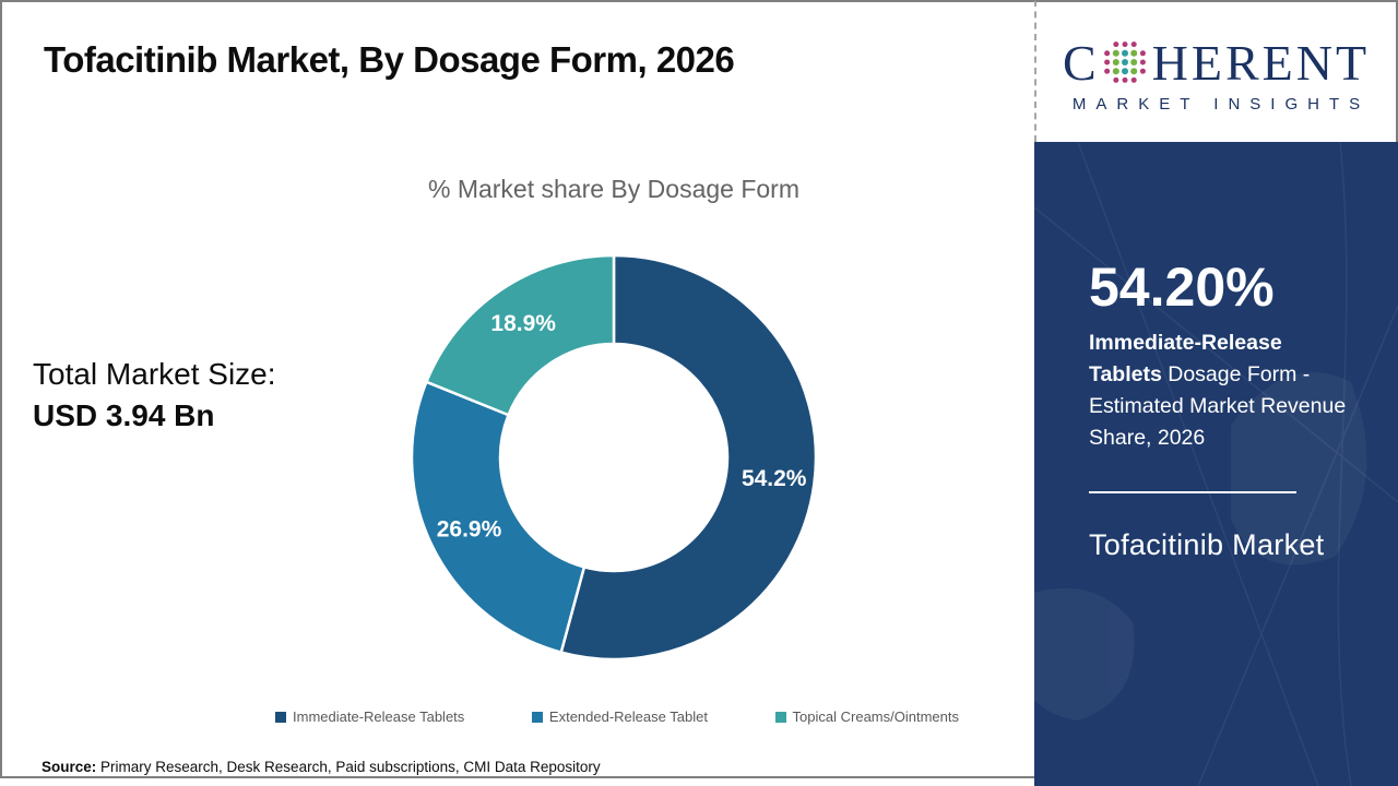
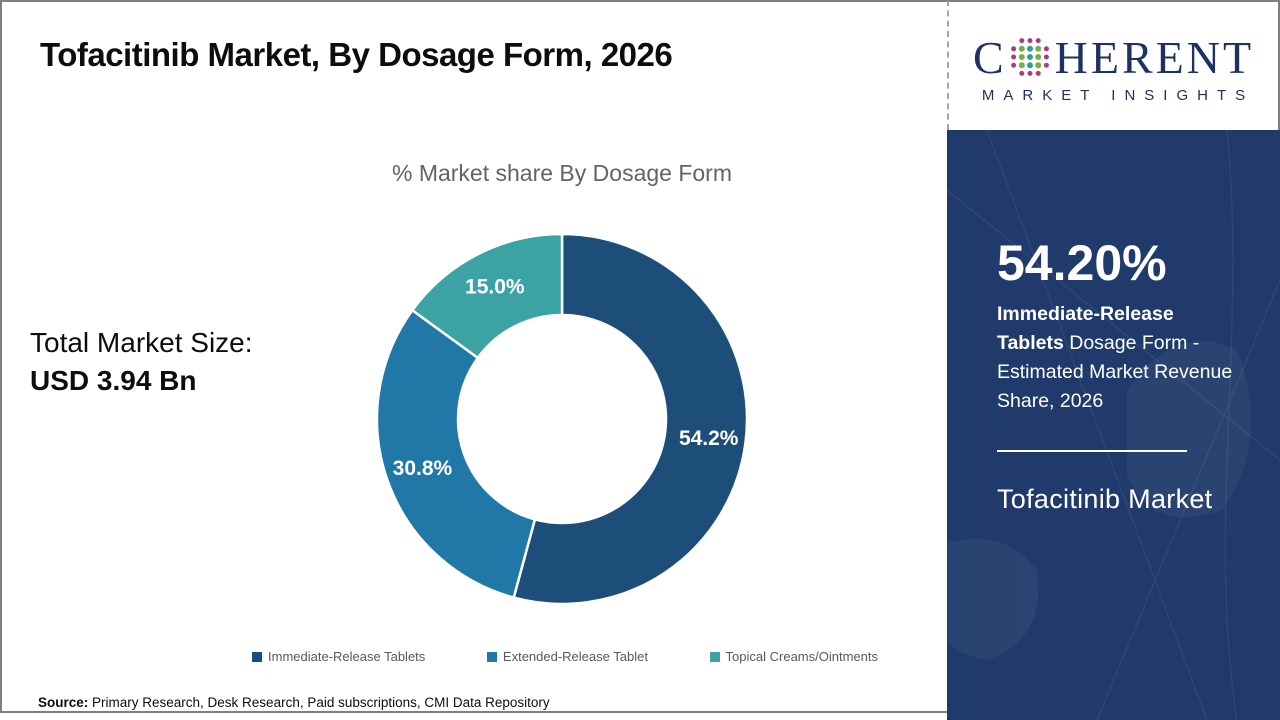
Extended-Release Tablet: 26.9% -> 30.8%
Topical Creams/Ointments: 18.9% -> 15.0%
